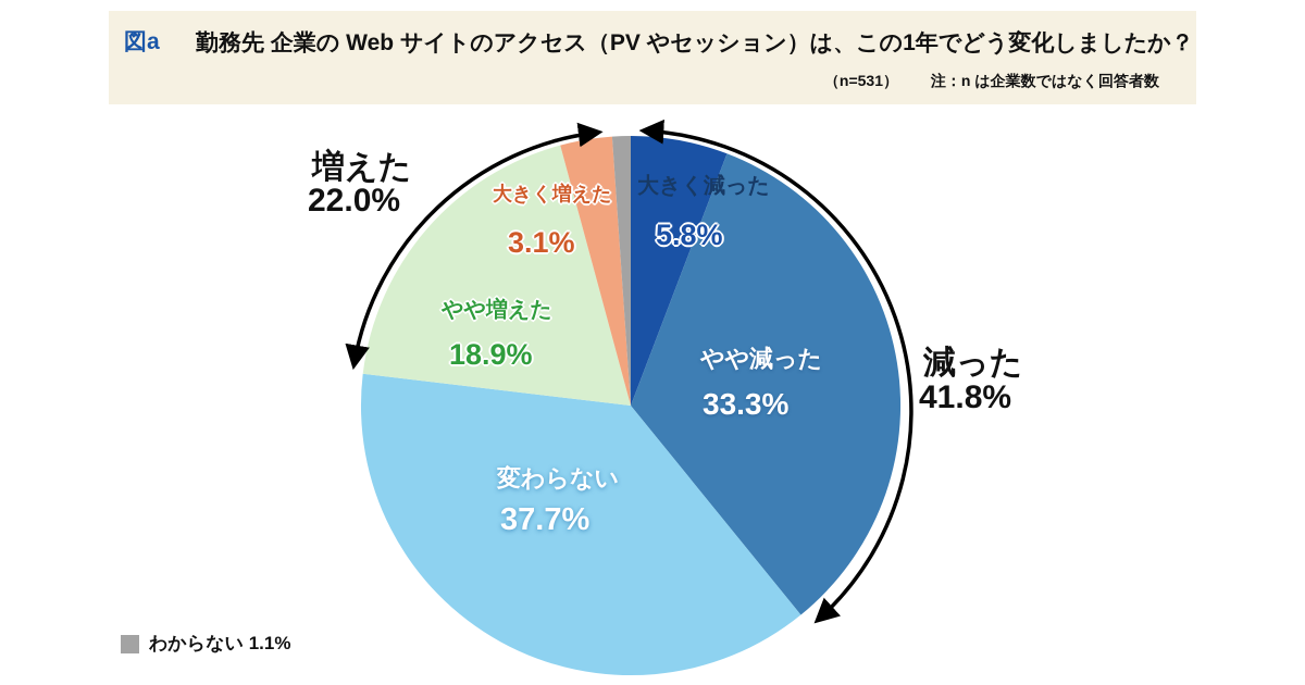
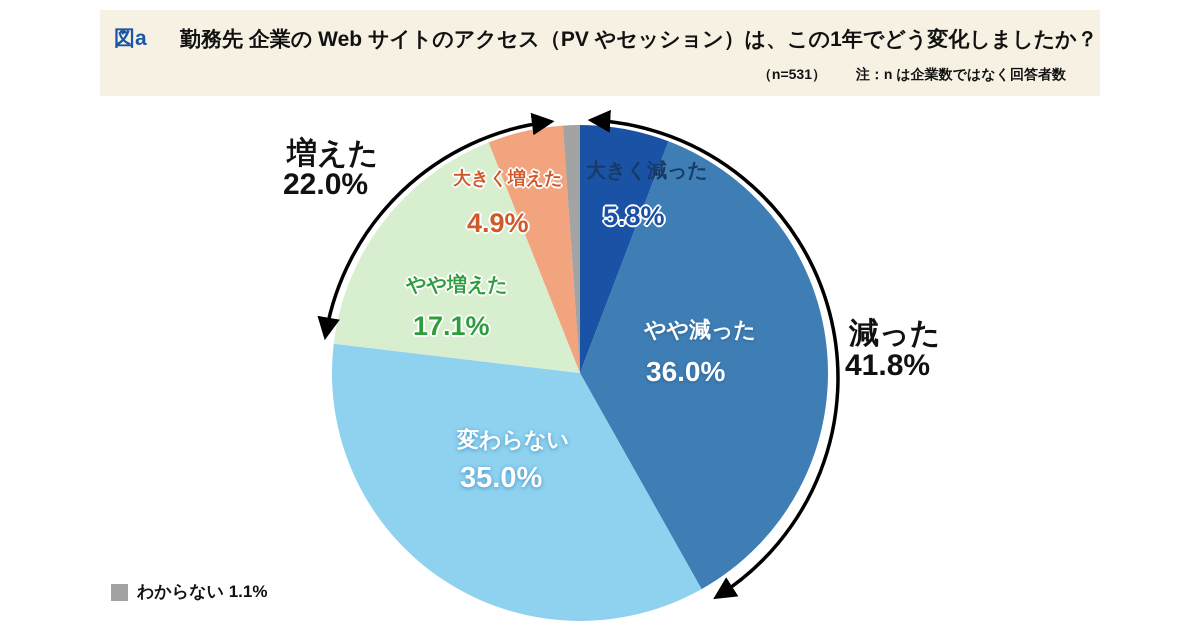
やや減った: 33.3% -> 36.0%
変わらない: 37.7% -> 35.0%
やや増えた: 18.9% -> 17.1%
大きく増えた: 3.1% -> 4.9%
